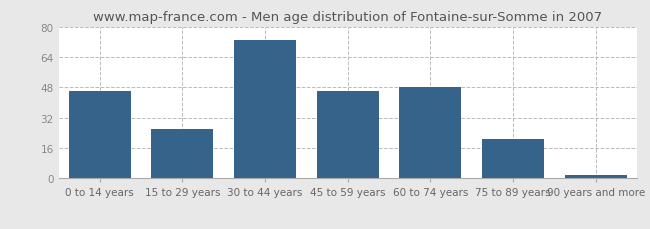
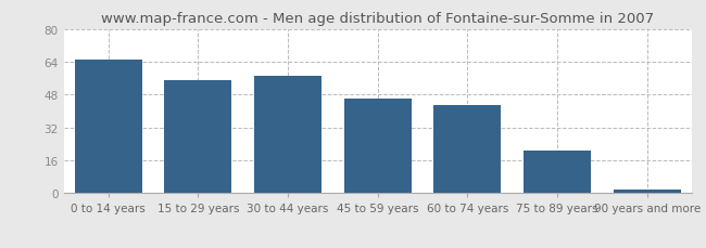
0 to 14 years: 46 -> 65
15 to 29 years: 26 -> 55
30 to 44 years: 73 -> 57
60 to 74 years: 48 -> 43
